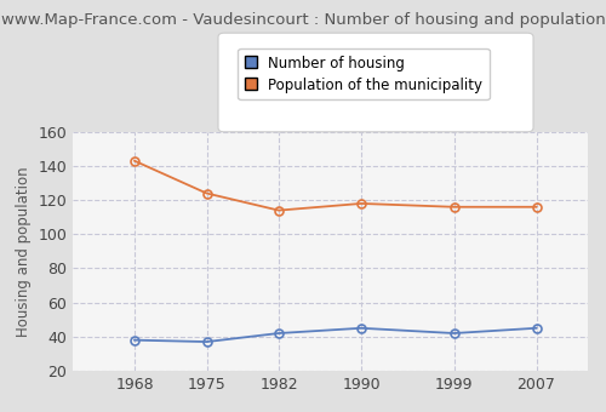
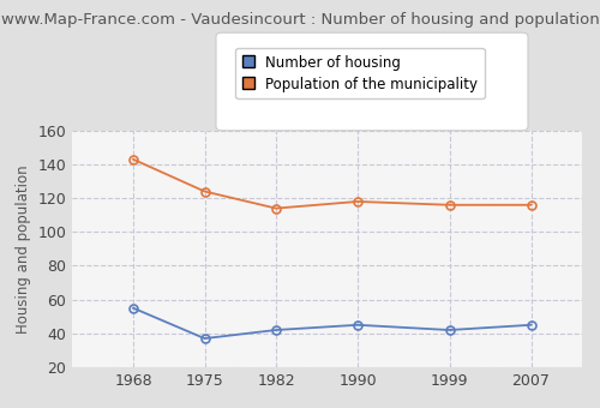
Number of housing/1968: 38 -> 55
